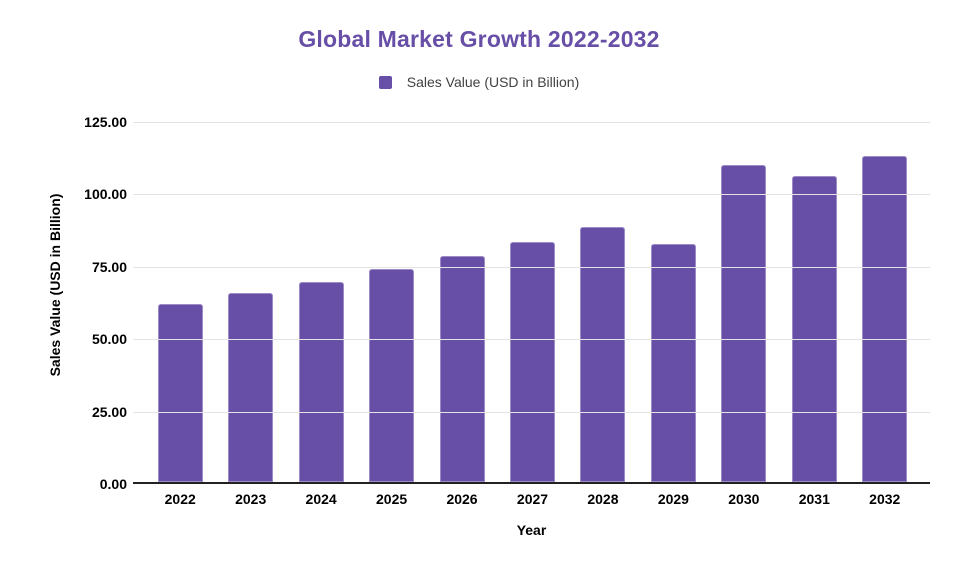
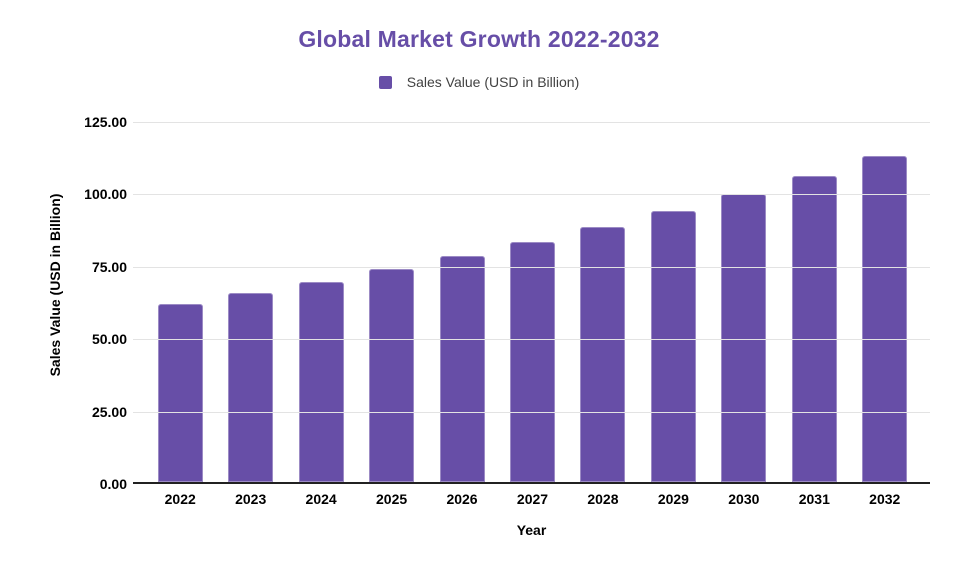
2029: 83 -> 94
2030: 110 -> 100
